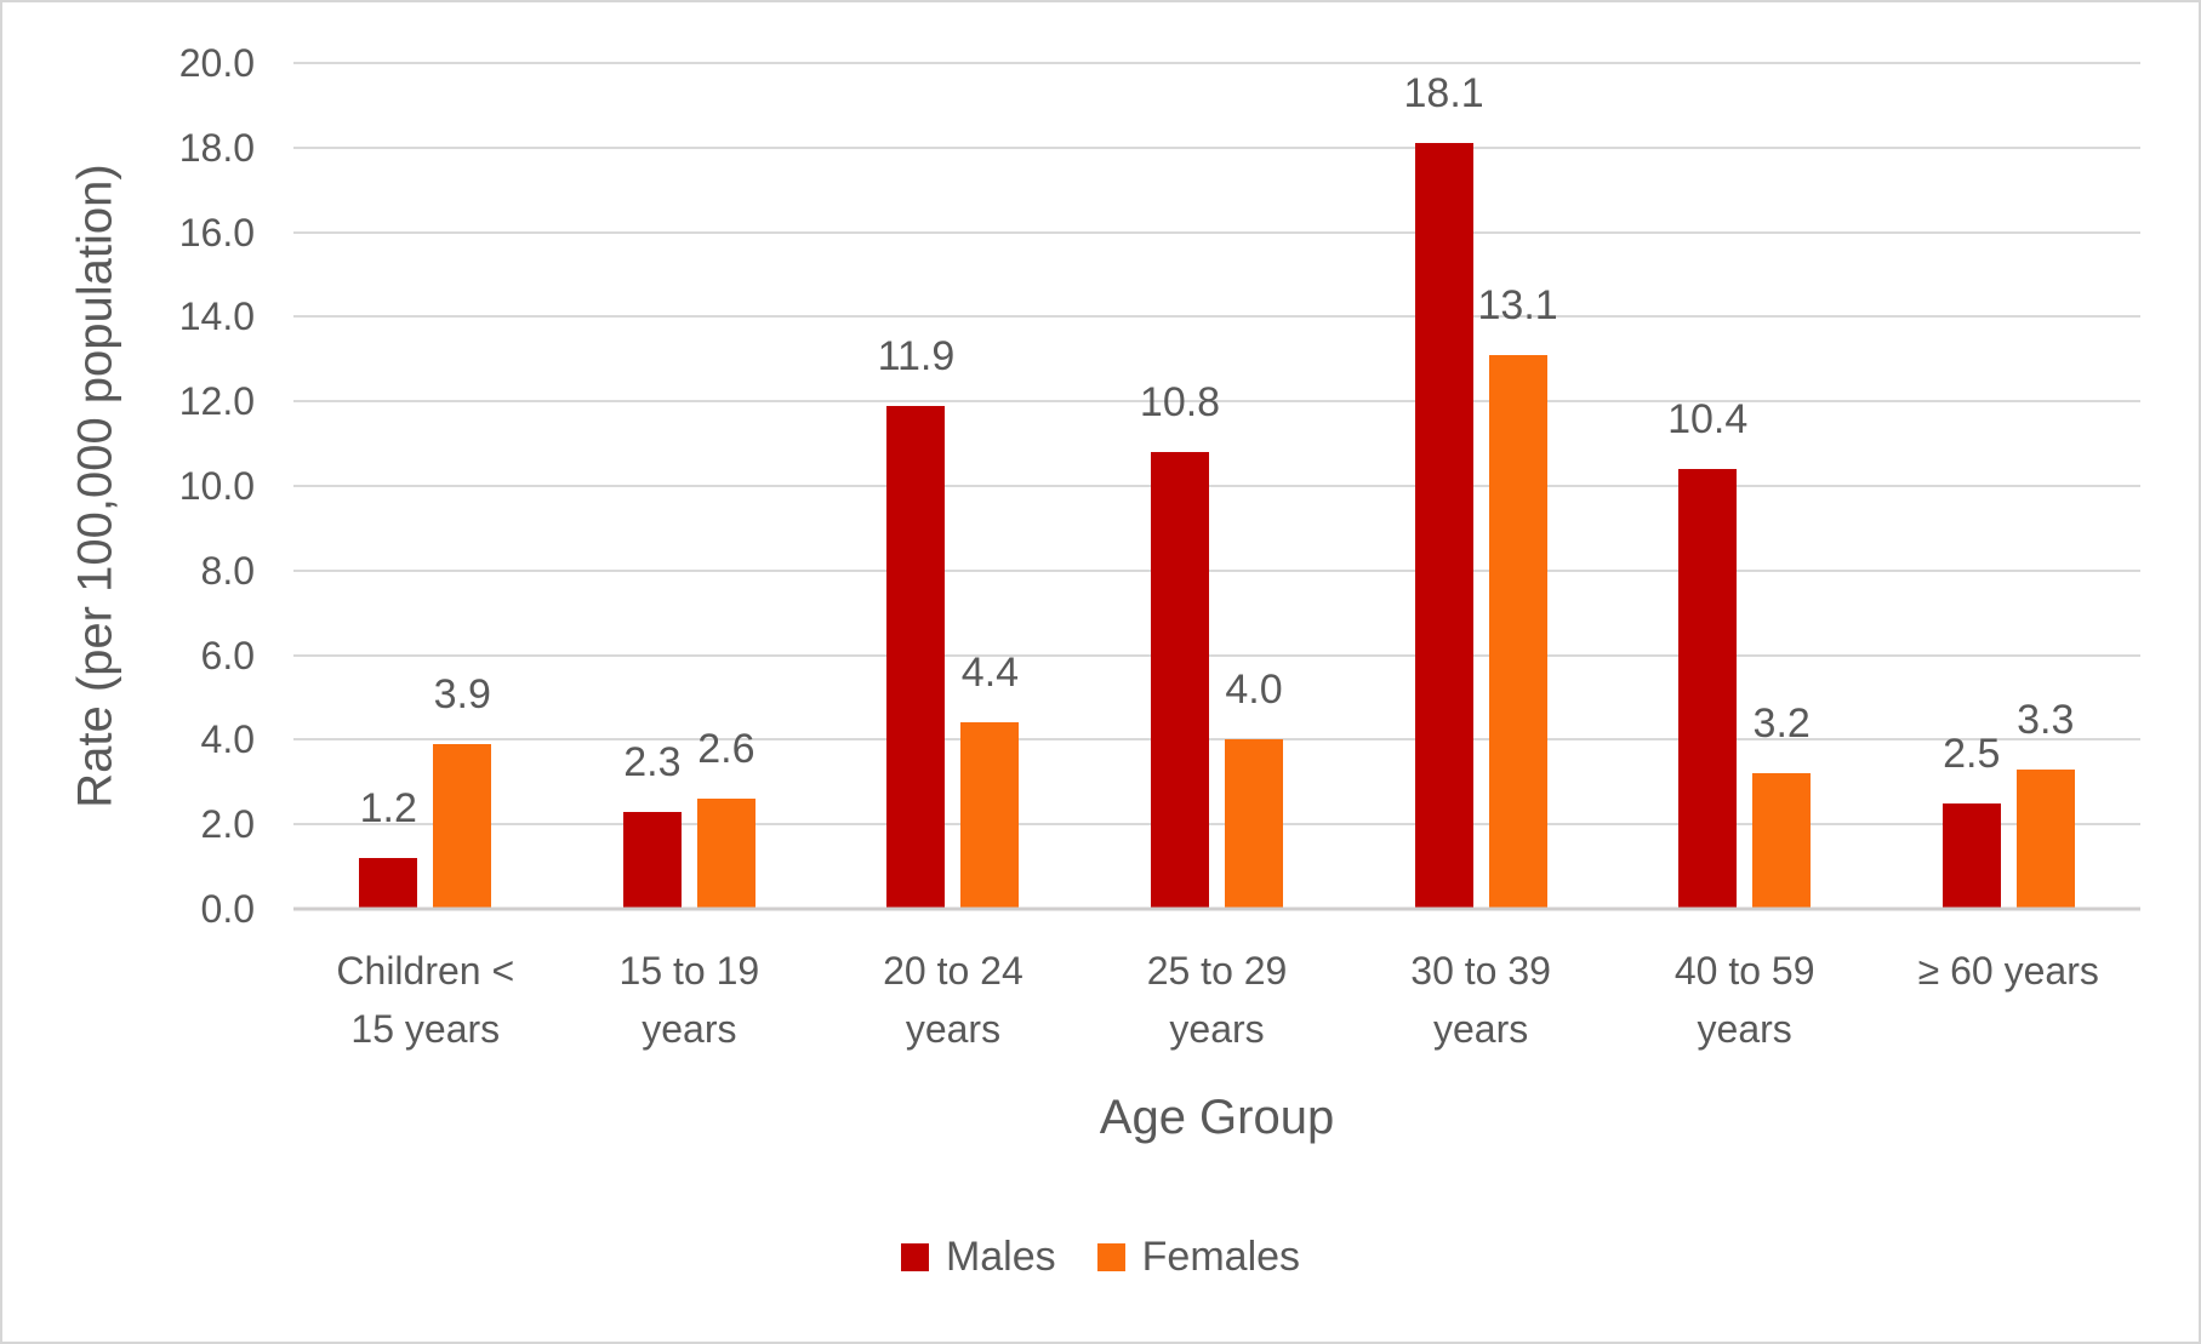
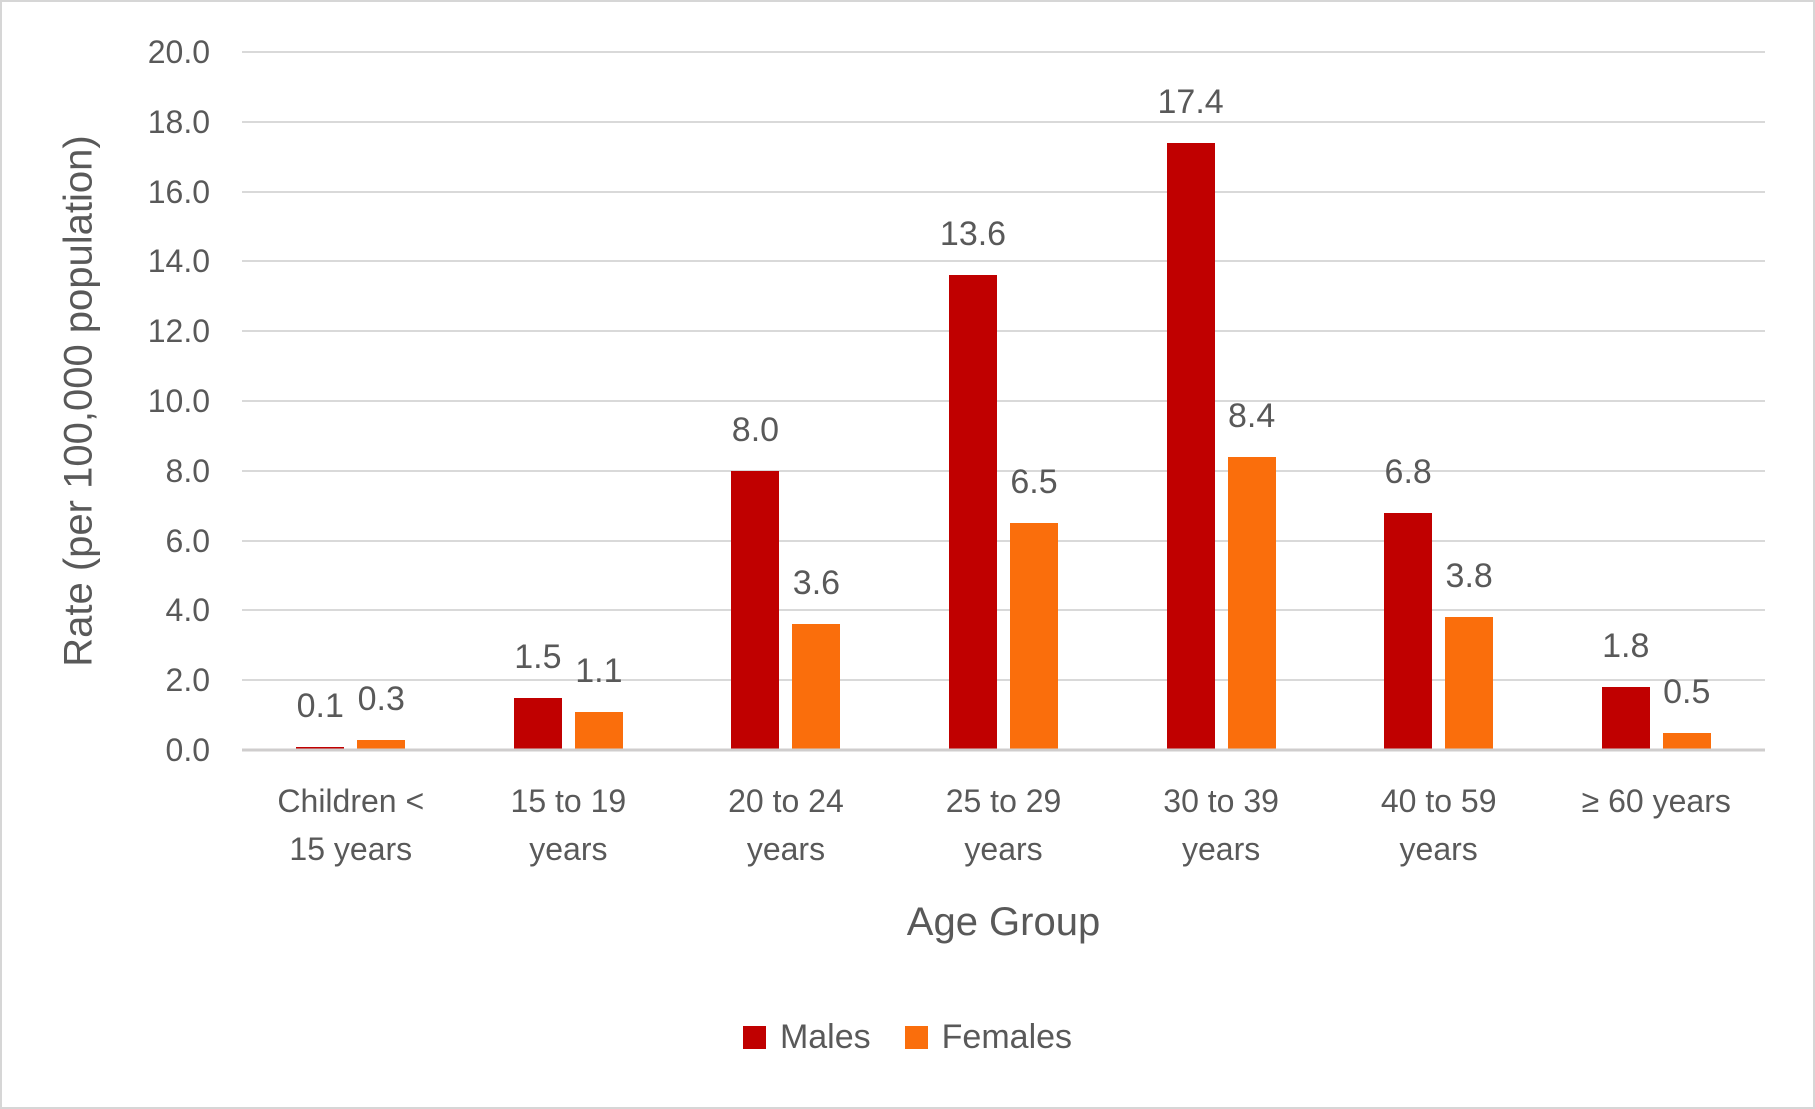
Males/Children < 15 years: 1.2 -> 0.1
Females/Children < 15 years: 3.9 -> 0.3
Males/15 to 19 years: 2.3 -> 1.5
Females/15 to 19 years: 2.6 -> 1.1
Males/20 to 24 years: 11.9 -> 8.0
Females/20 to 24 years: 4.4 -> 3.6
Males/25 to 29 years: 10.8 -> 13.6
Females/25 to 29 years: 4.0 -> 6.5
Males/30 to 39 years: 18.1 -> 17.4
Females/30 to 39 years: 13.1 -> 8.4
Males/40 to 59 years: 10.4 -> 6.8
Females/40 to 59 years: 3.2 -> 3.8
Males/≥ 60 years: 2.5 -> 1.8
Females/≥ 60 years: 3.3 -> 0.5
